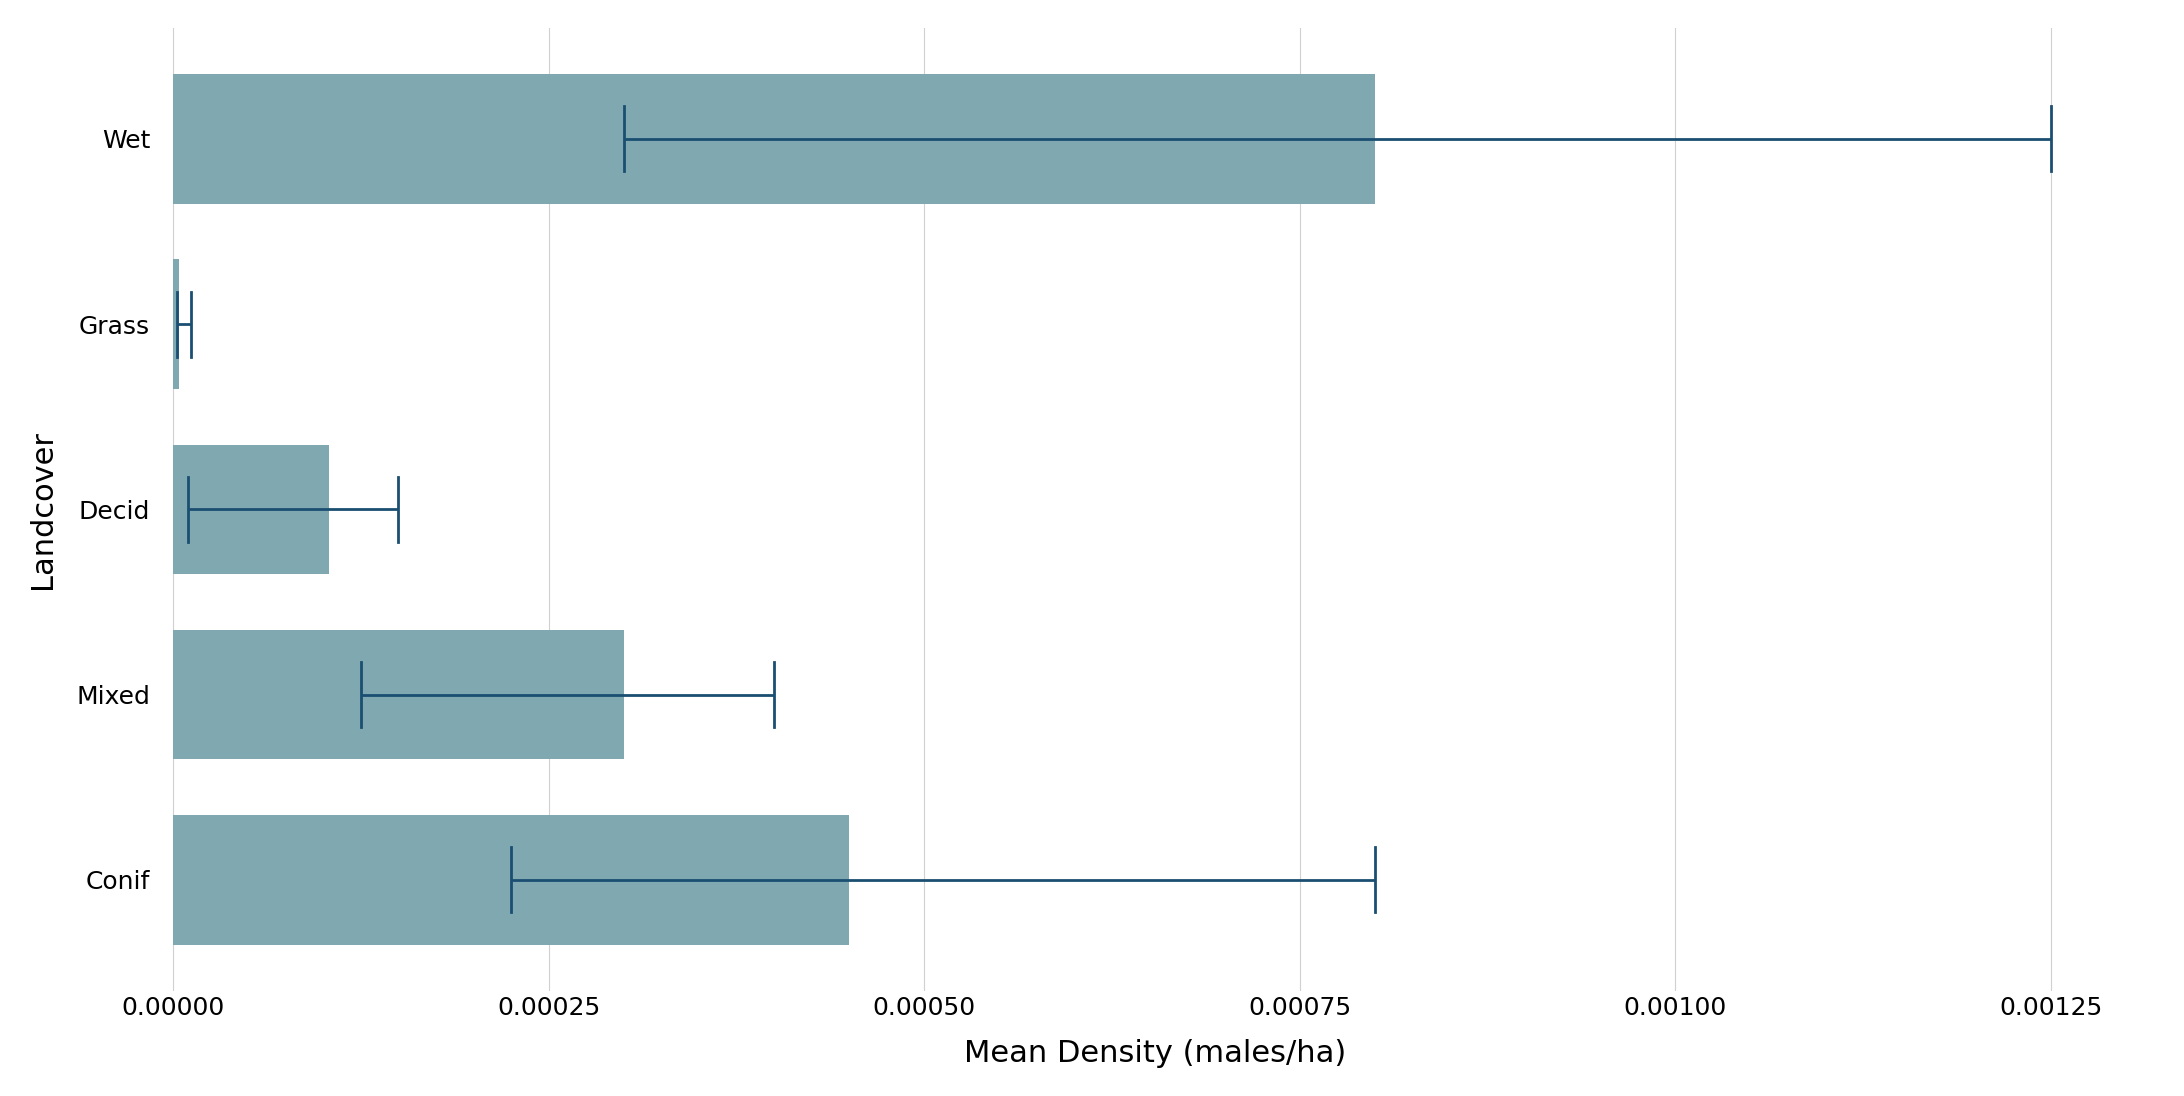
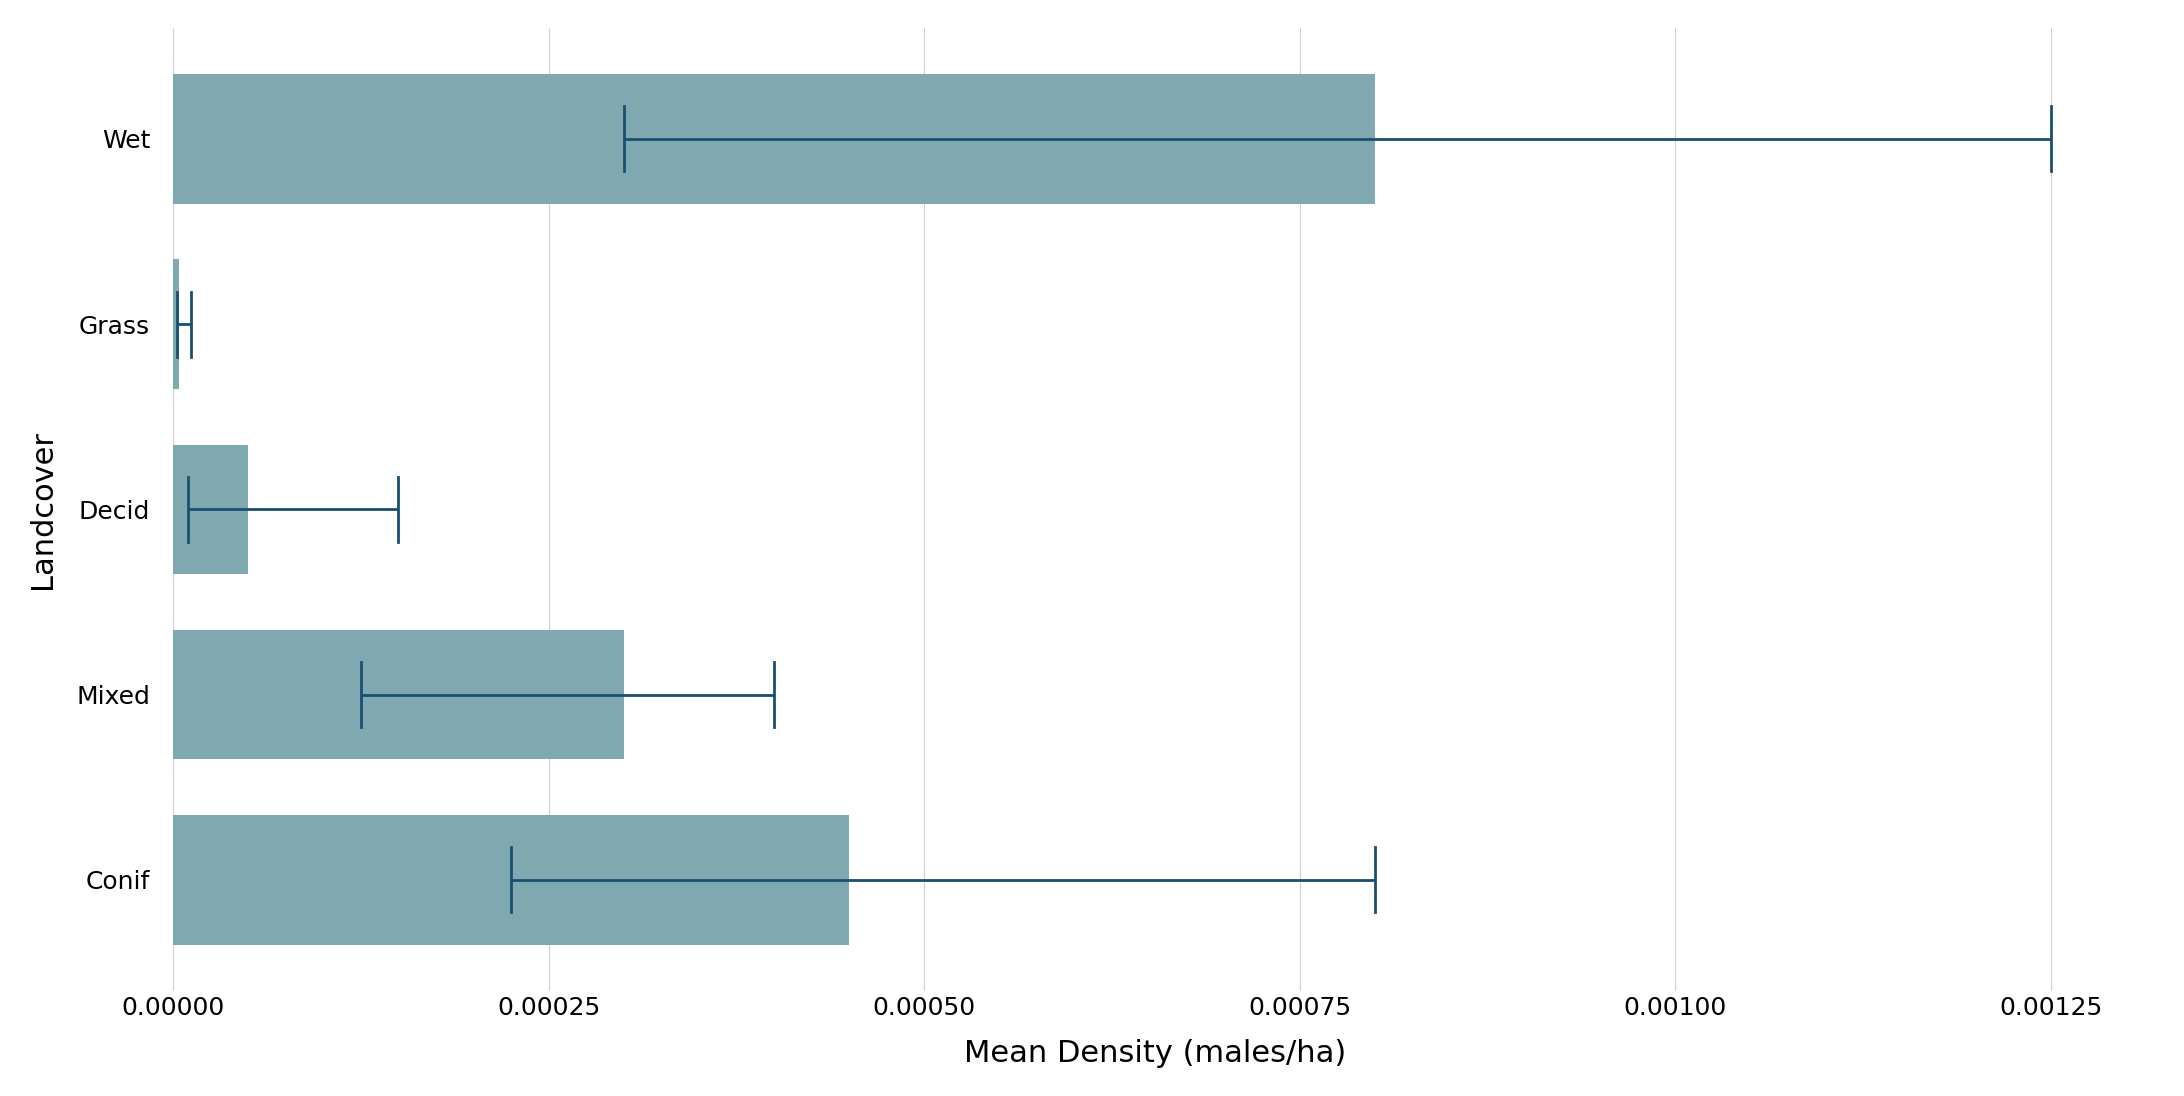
Decid: 0.000104 -> 0.000050
